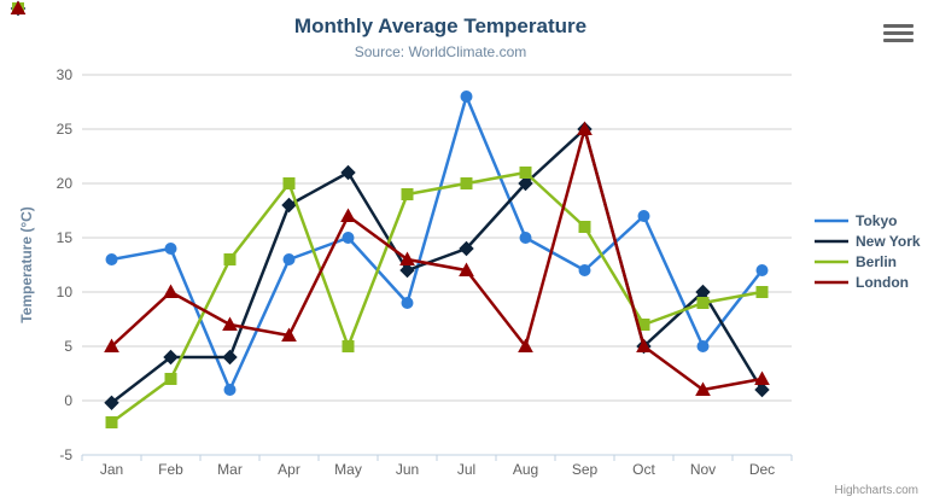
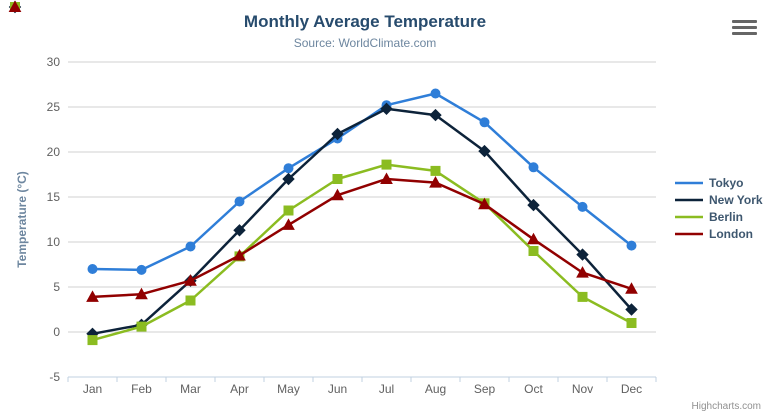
Tokyo/Jan: 13 -> 7
Berlin/Jan: -2 -> -1
London/Jan: 5 -> 4
Tokyo/Feb: 14 -> 7
New York/Feb: 4 -> 1
Berlin/Feb: 2 -> 1
London/Feb: 10 -> 4
Tokyo/Mar: 1 -> 10
New York/Mar: 4 -> 6
Berlin/Mar: 13 -> 4
London/Mar: 7 -> 6
Tokyo/Apr: 13 -> 14
New York/Apr: 18 -> 11
Berlin/Apr: 20 -> 8
London/Apr: 6 -> 8
Tokyo/May: 15 -> 18
New York/May: 21 -> 17
Berlin/May: 5 -> 14
London/May: 17 -> 12
Tokyo/Jun: 9 -> 22
New York/Jun: 12 -> 22
Berlin/Jun: 19 -> 17
London/Jun: 13 -> 15
Tokyo/Jul: 28 -> 25
New York/Jul: 14 -> 25
Berlin/Jul: 20 -> 19
London/Jul: 12 -> 17
Tokyo/Aug: 15 -> 26
New York/Aug: 20 -> 24
Berlin/Aug: 21 -> 18
London/Aug: 5 -> 17
Tokyo/Sep: 12 -> 23
New York/Sep: 25 -> 20
Berlin/Sep: 16 -> 14
London/Sep: 25 -> 14
Tokyo/Oct: 17 -> 18
New York/Oct: 5 -> 14
Berlin/Oct: 7 -> 9
London/Oct: 5 -> 10
Tokyo/Nov: 5 -> 14
New York/Nov: 10 -> 9
Berlin/Nov: 9 -> 4
London/Nov: 1 -> 7
Tokyo/Dec: 12 -> 10
New York/Dec: 1 -> 2
Berlin/Dec: 10 -> 1
London/Dec: 2 -> 5
